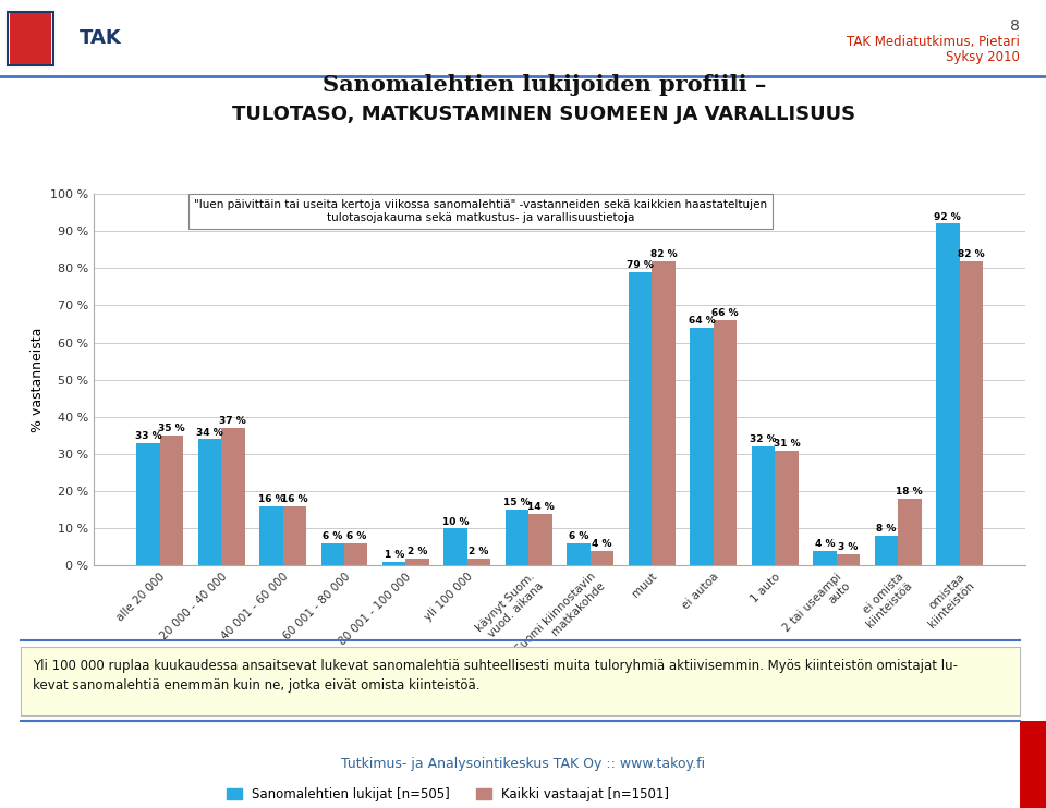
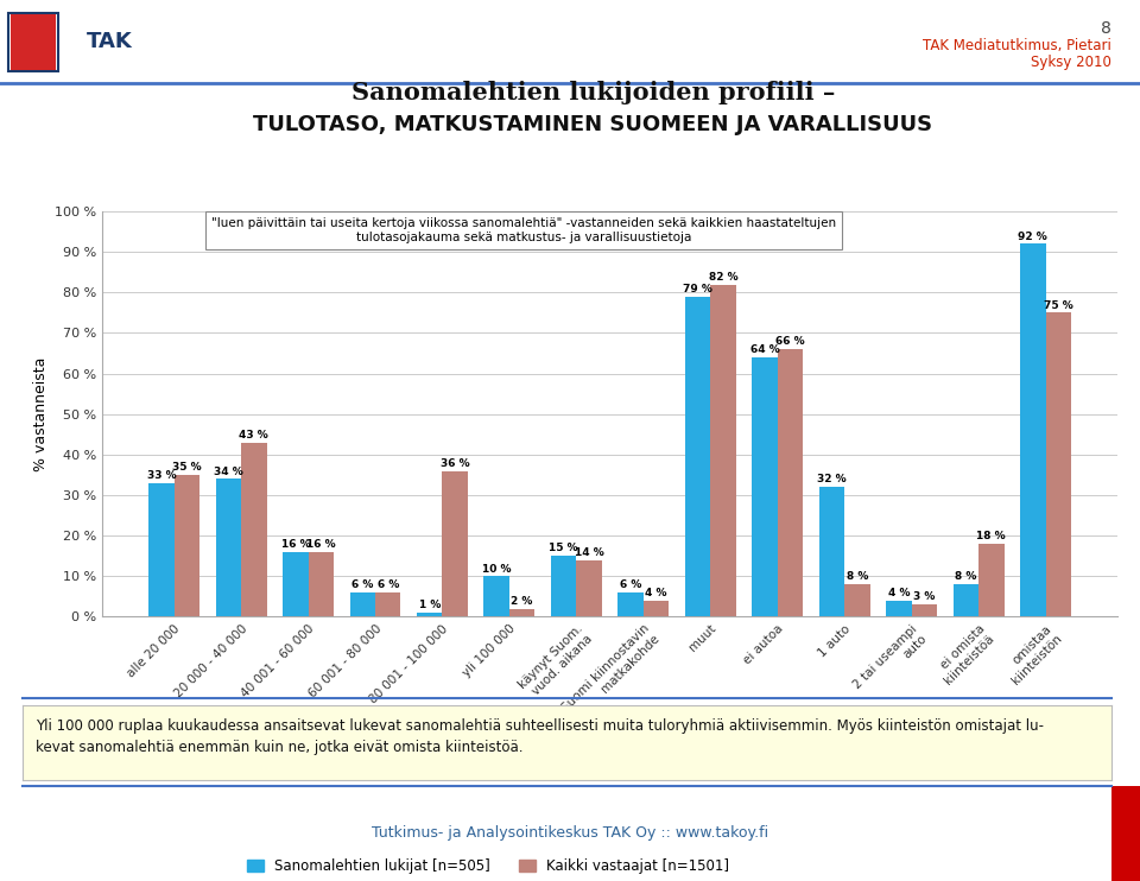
Kaikki vastaajat [n=1501]/20 000 - 40 000: 37 -> 43
Kaikki vastaajat [n=1501]/80 001 - 100 000: 2 -> 36
Kaikki vastaajat [n=1501]/1 auto: 31 -> 8
Kaikki vastaajat [n=1501]/omistaa kiinteistön: 82 -> 75
